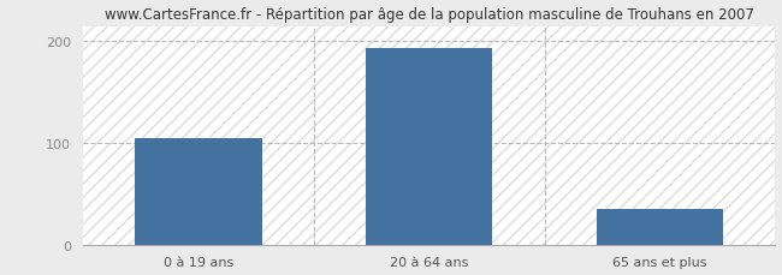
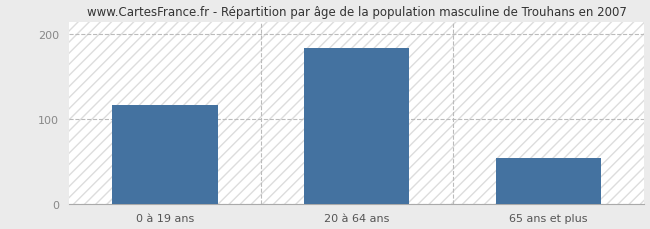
0 à 19 ans: 105 -> 116
20 à 64 ans: 193 -> 184
65 ans et plus: 35 -> 54
